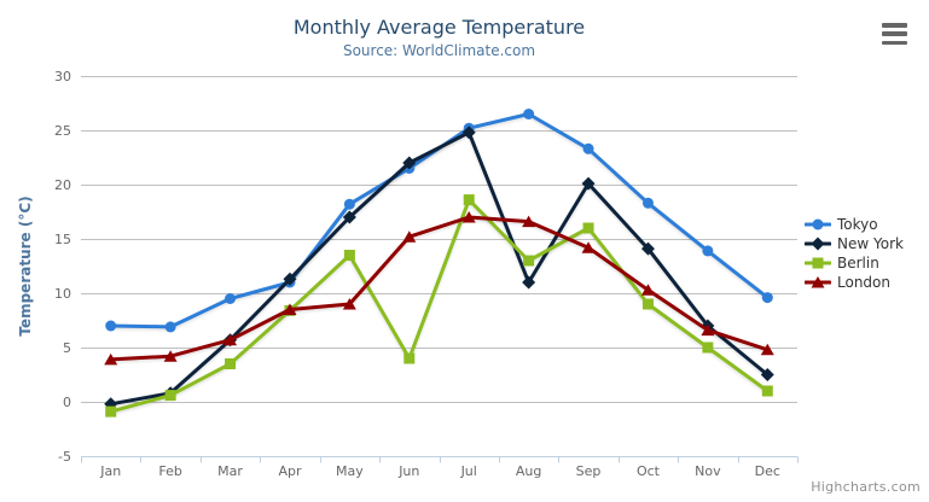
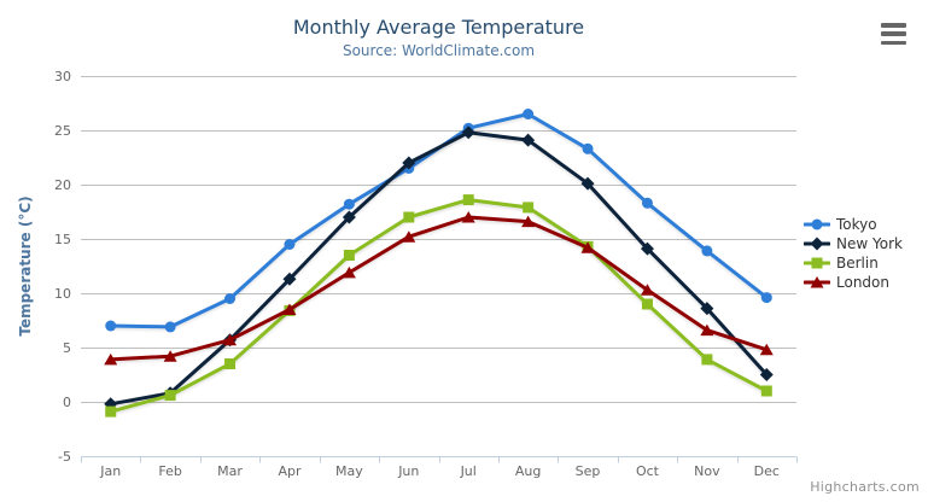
Tokyo/Apr: 11 -> 14
London/May: 9 -> 12
Berlin/Jun: 4 -> 17
New York/Aug: 11 -> 24
Berlin/Aug: 13 -> 18
Berlin/Sep: 16 -> 14
New York/Nov: 7 -> 9
Berlin/Nov: 5 -> 4
